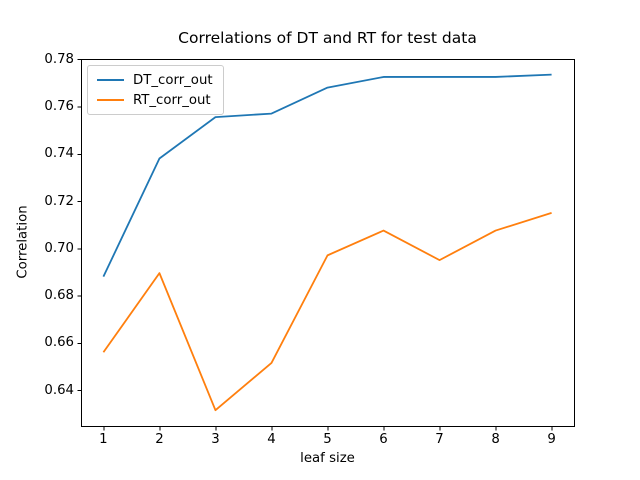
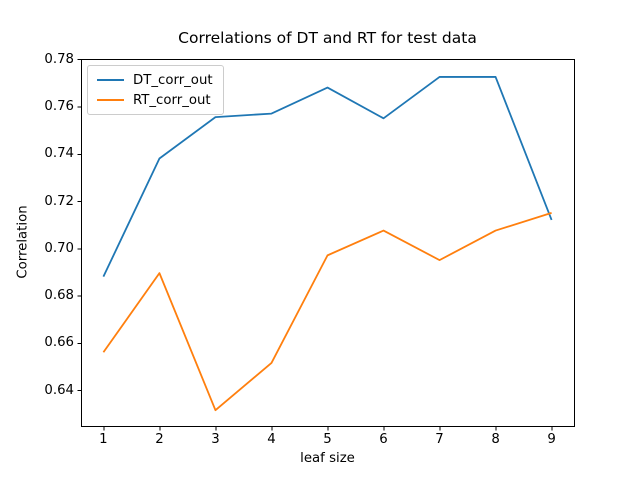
DT_corr_out/6: 0.772 -> 0.755
DT_corr_out/9: 0.773 -> 0.712
